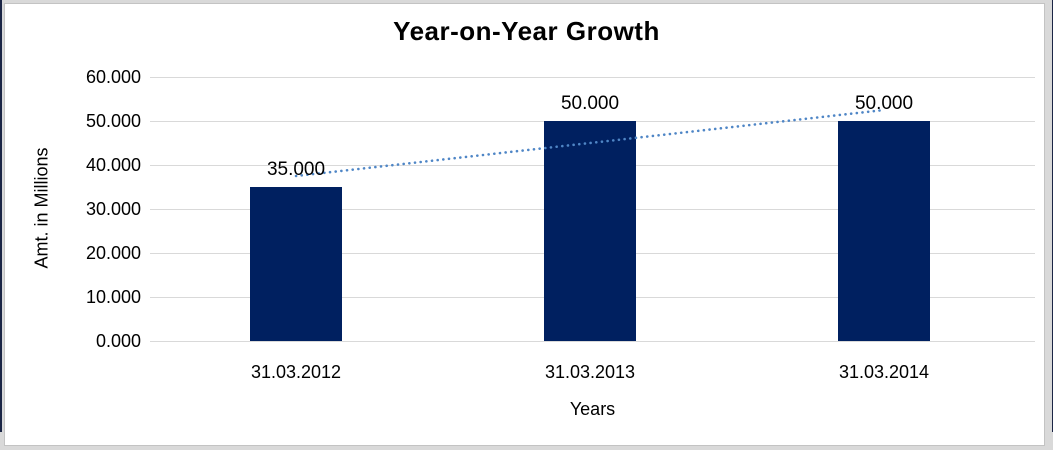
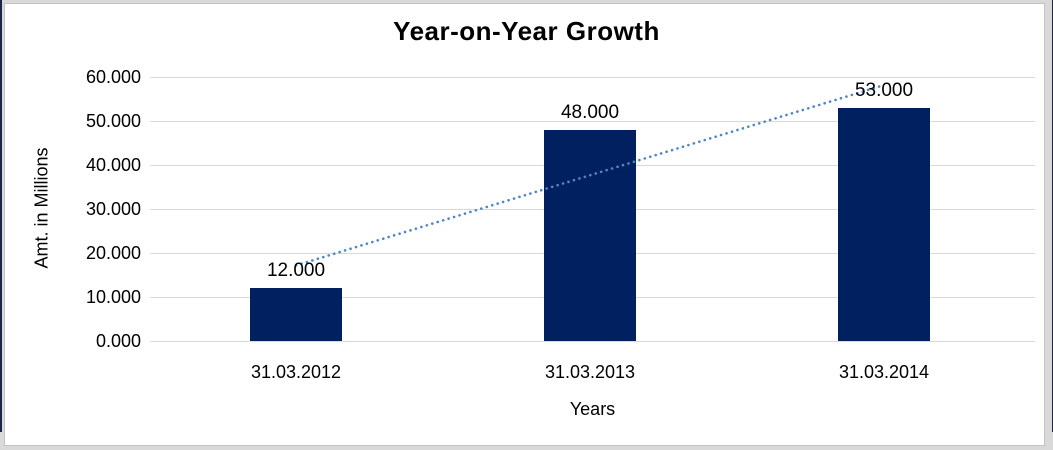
31.03.2012: 35.000 -> 12.000
31.03.2013: 50.000 -> 48.000
31.03.2014: 50.000 -> 53.000
